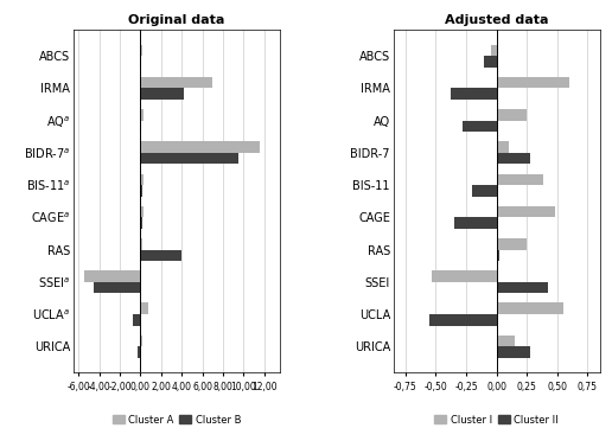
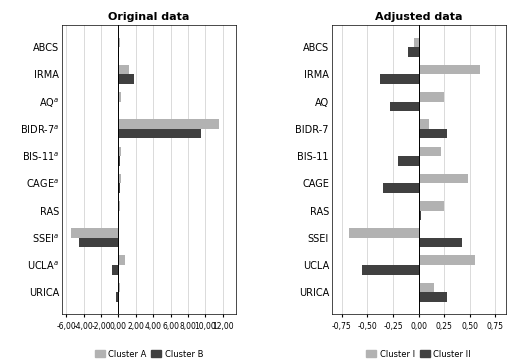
Original data/Cluster A/IRMA: 7,0 -> 1,2
Original data/Cluster B/IRMA: 4,2 -> 1,8
Original data/Cluster B/RAS: 4,0 -> 0,1
Adjusted data/Cluster I/BIS-11: 0,38 -> 0,22
Adjusted data/Cluster I/SSEI: -0,53 -> -0,68
